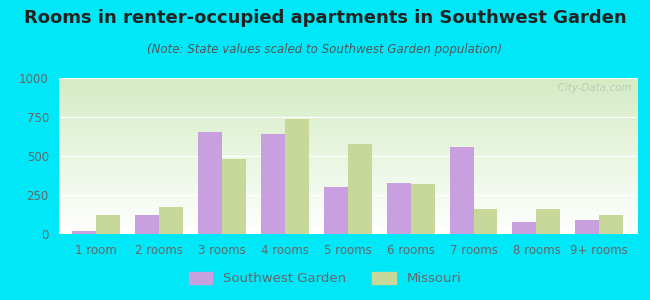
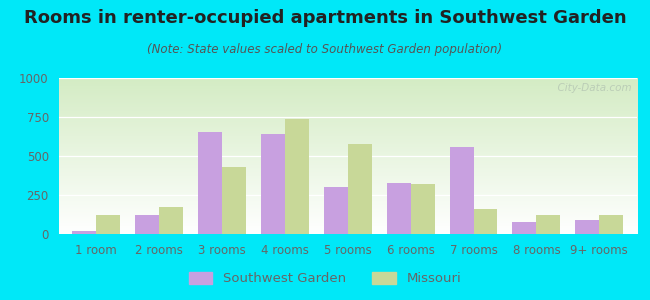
Missouri/3 rooms: 480 -> 430
Missouri/8 rooms: 160 -> 120
